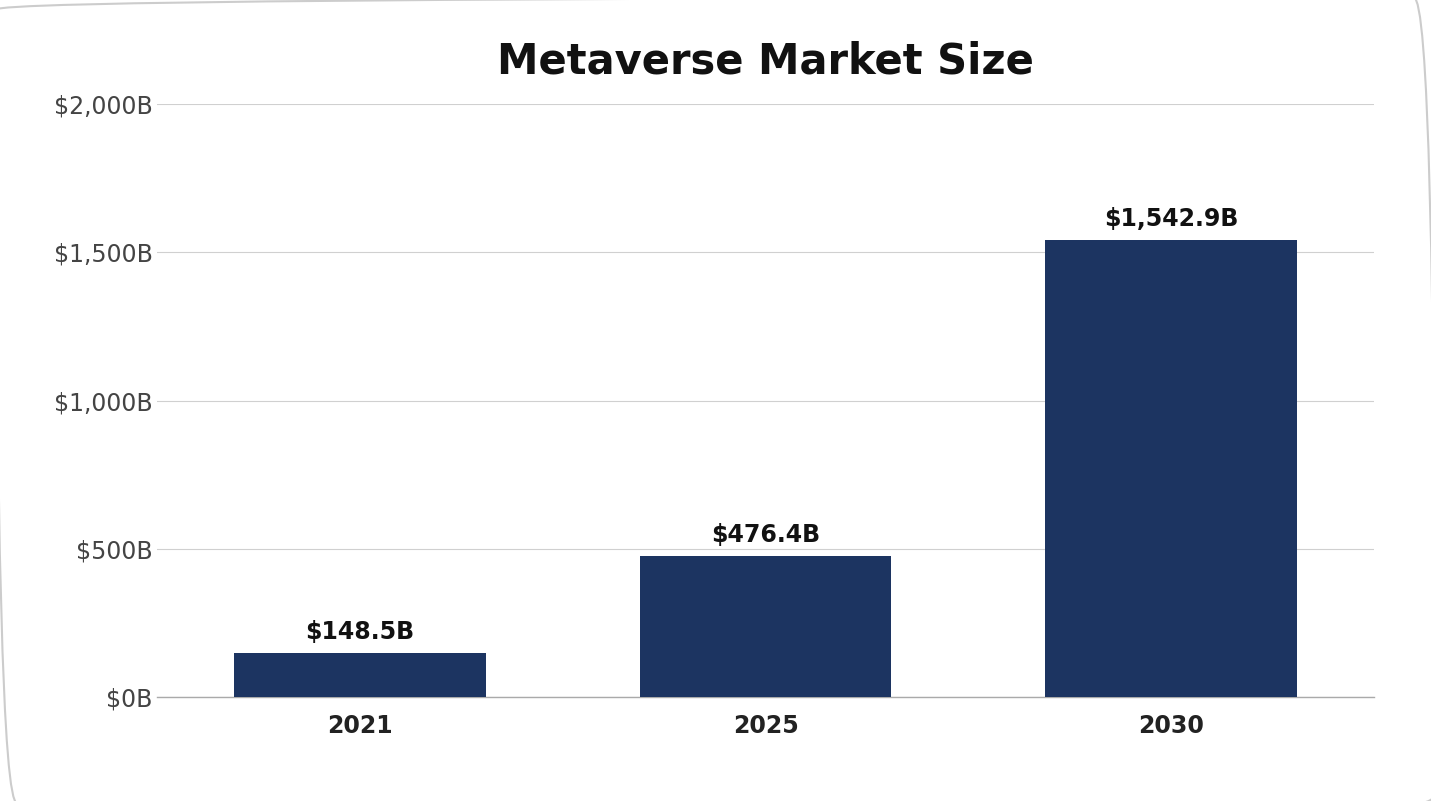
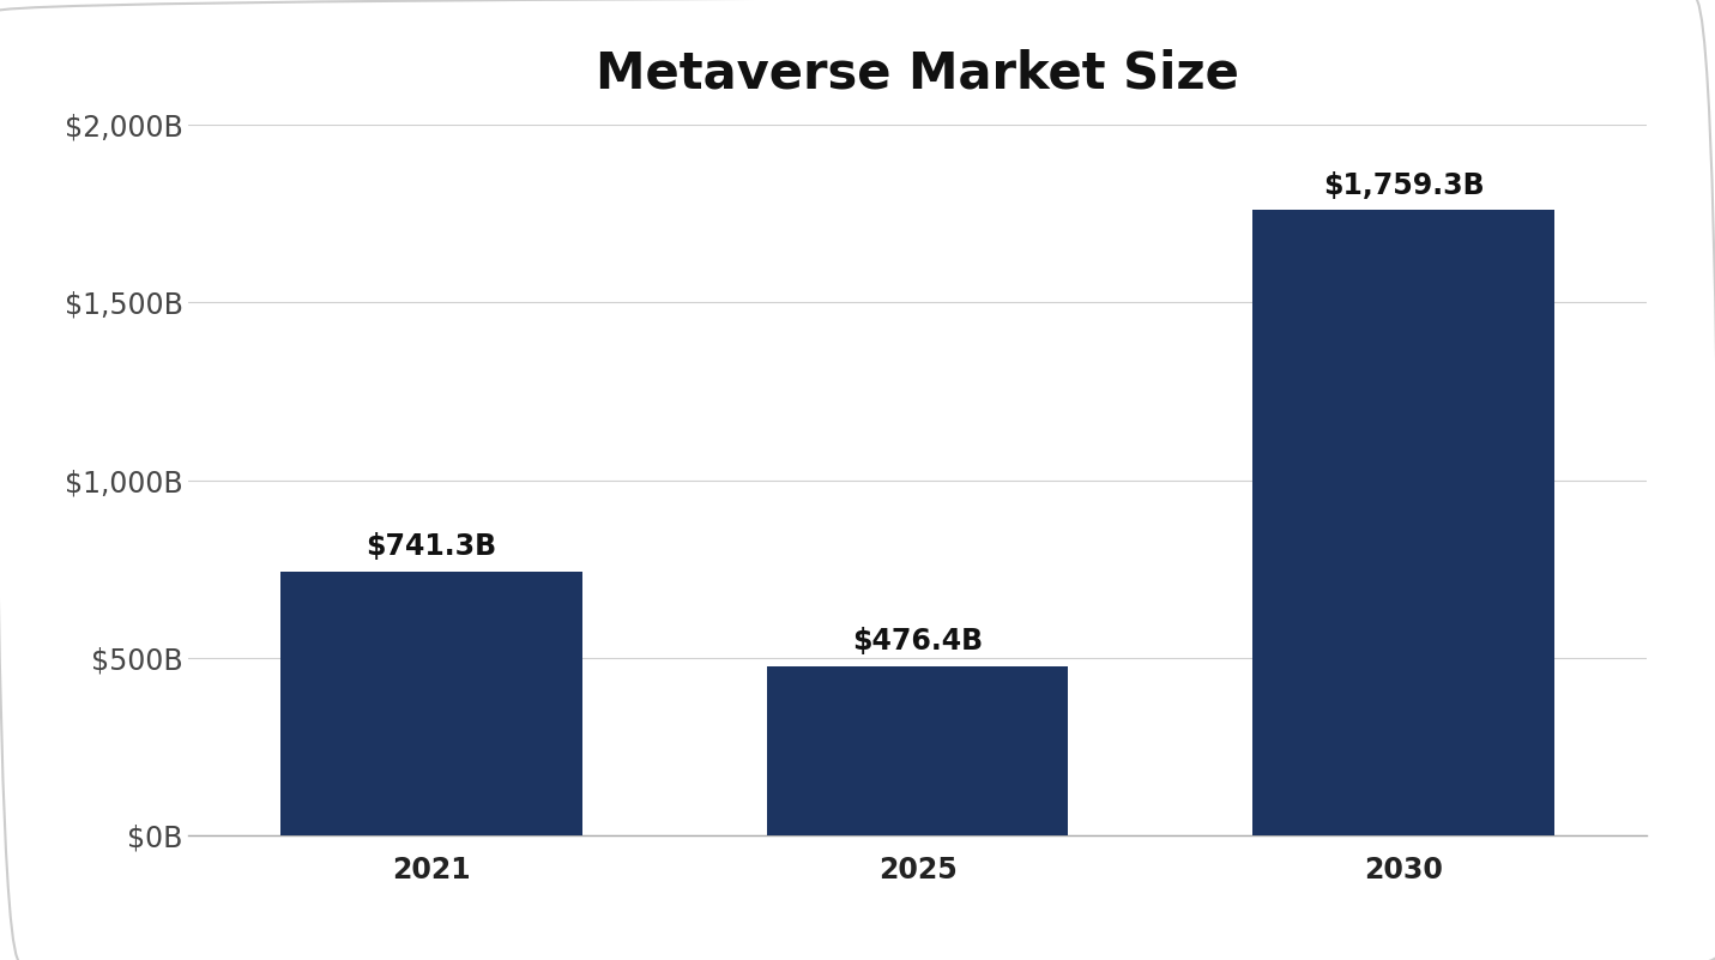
2021: $148.5B -> $741.3B
2030: $1,542.9B -> $1,759.3B
